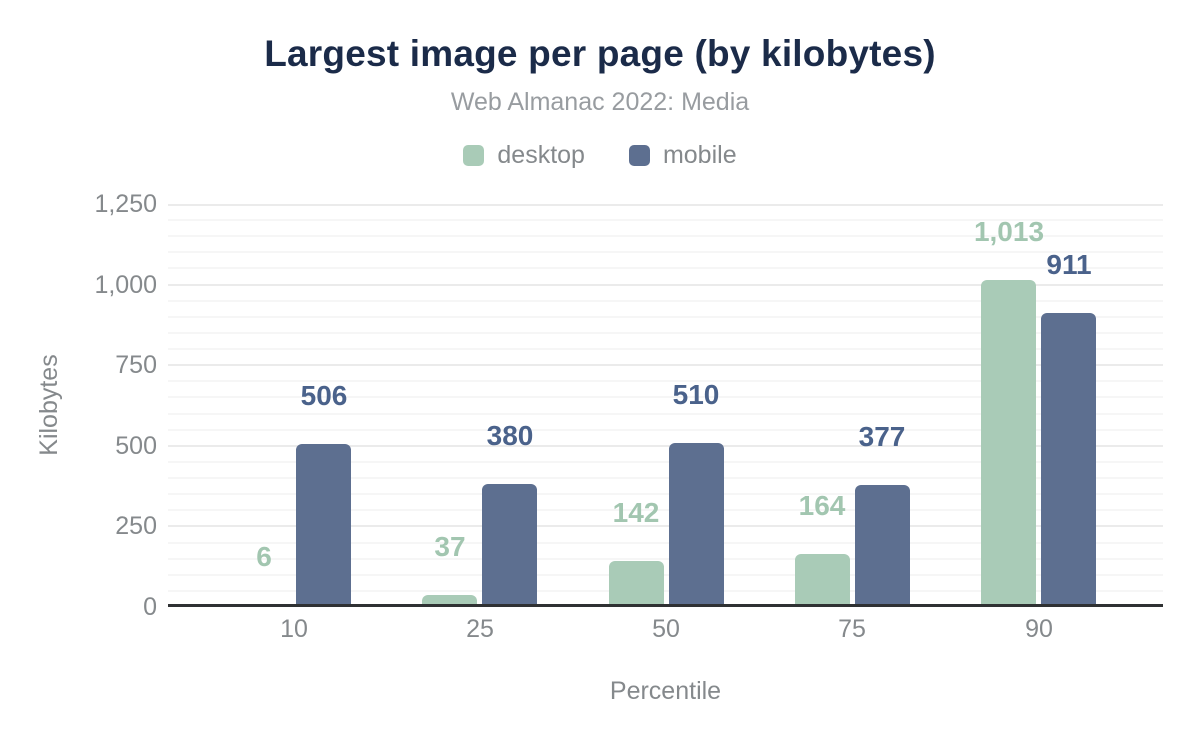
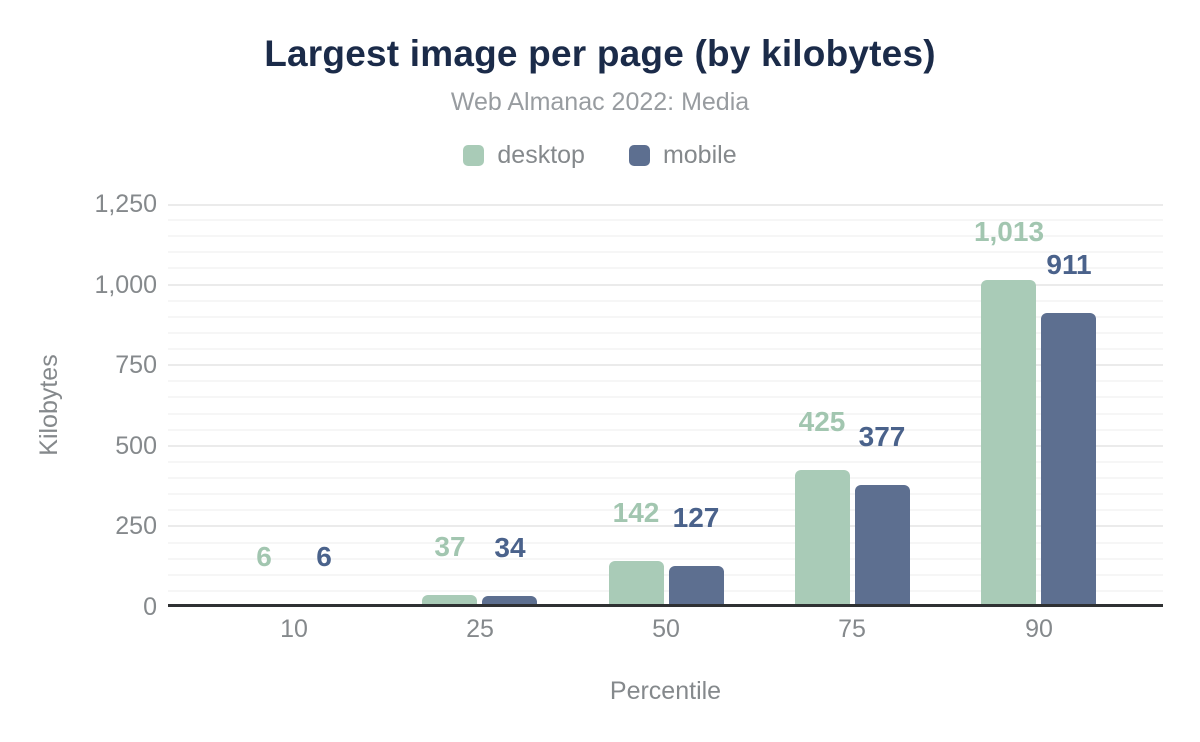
mobile/10: 506 -> 6
mobile/25: 380 -> 34
mobile/50: 510 -> 127
desktop/75: 164 -> 425
